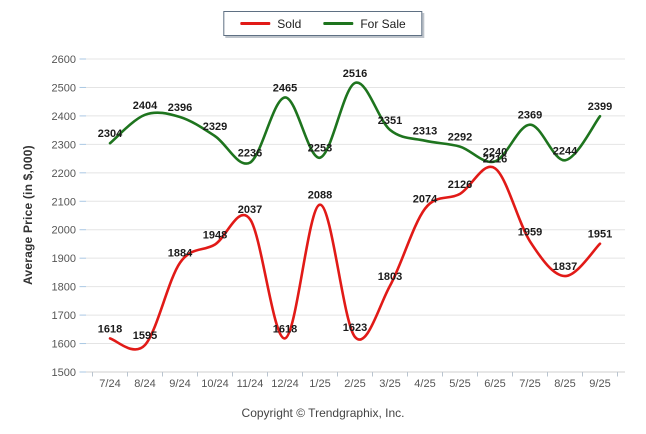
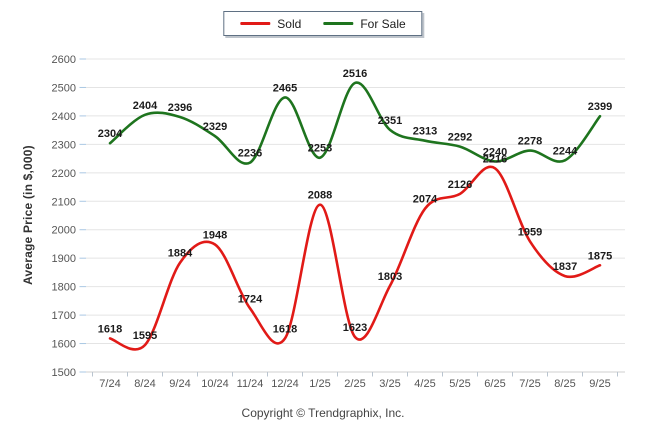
Sold/11/24: 2037 -> 1724
For Sale/7/25: 2369 -> 2278
Sold/9/25: 1951 -> 1875
